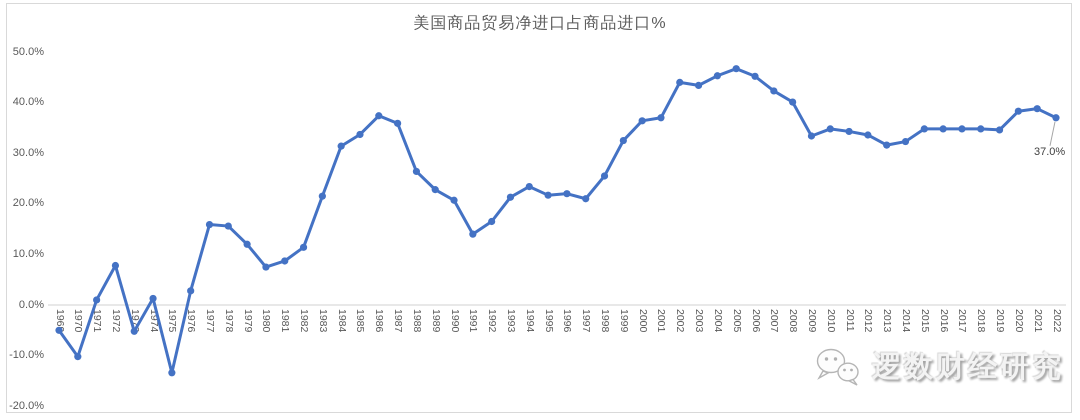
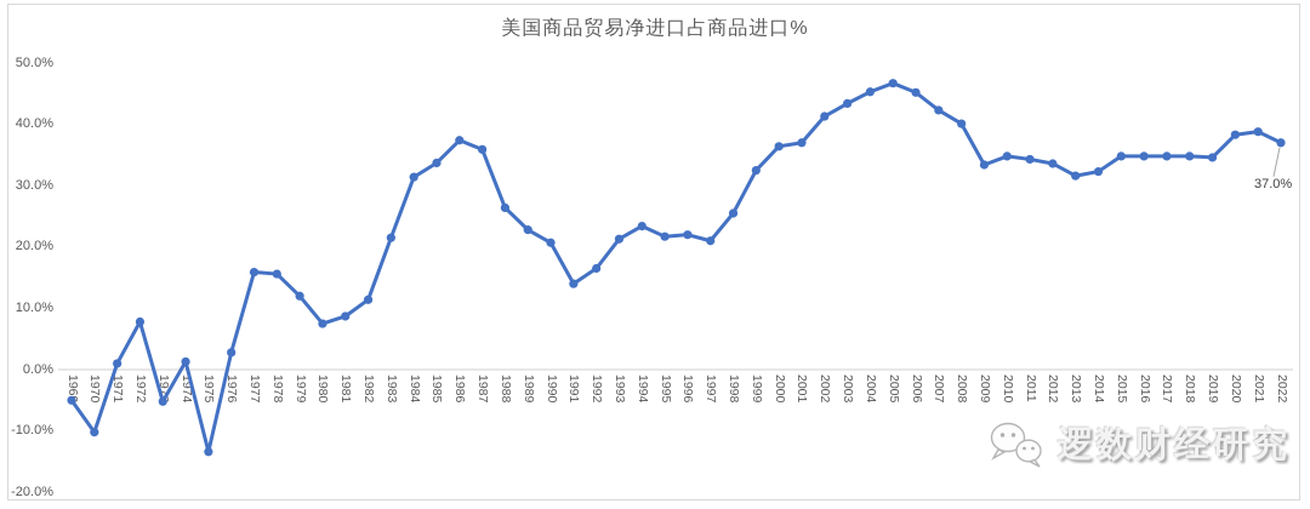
2002: 44% -> 41%
